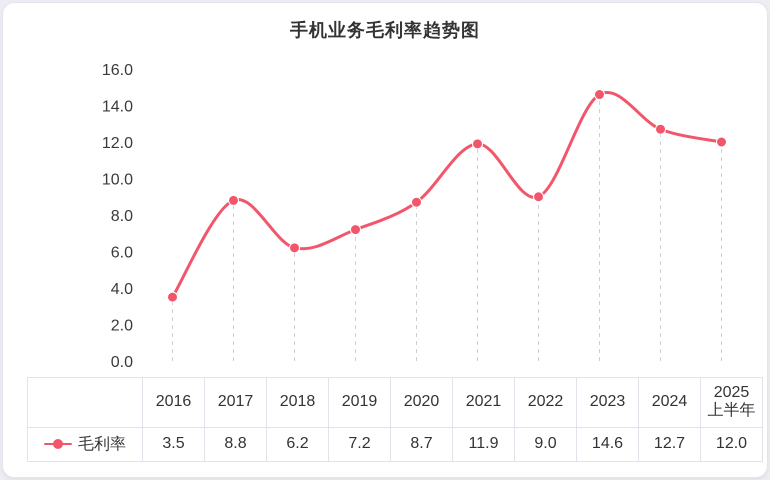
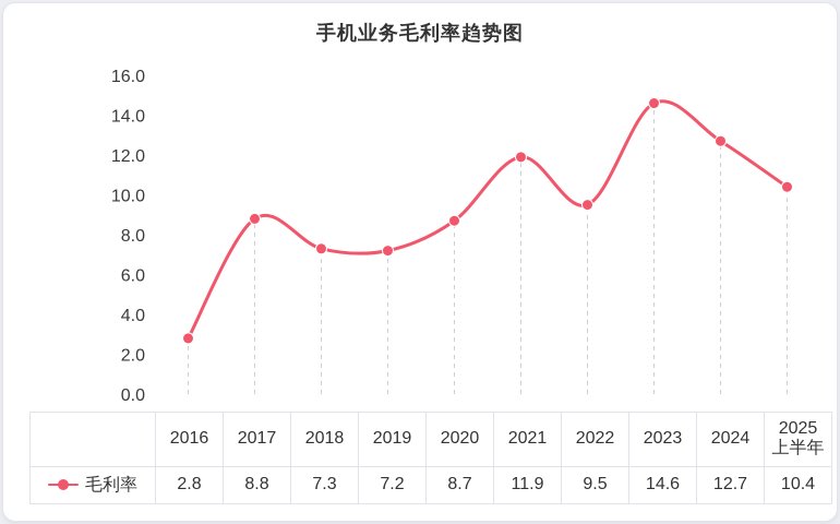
2016: 3.5 -> 2.8
2018: 6.2 -> 7.3
2022: 9.0 -> 9.5
2025 上半年: 12.0 -> 10.4
